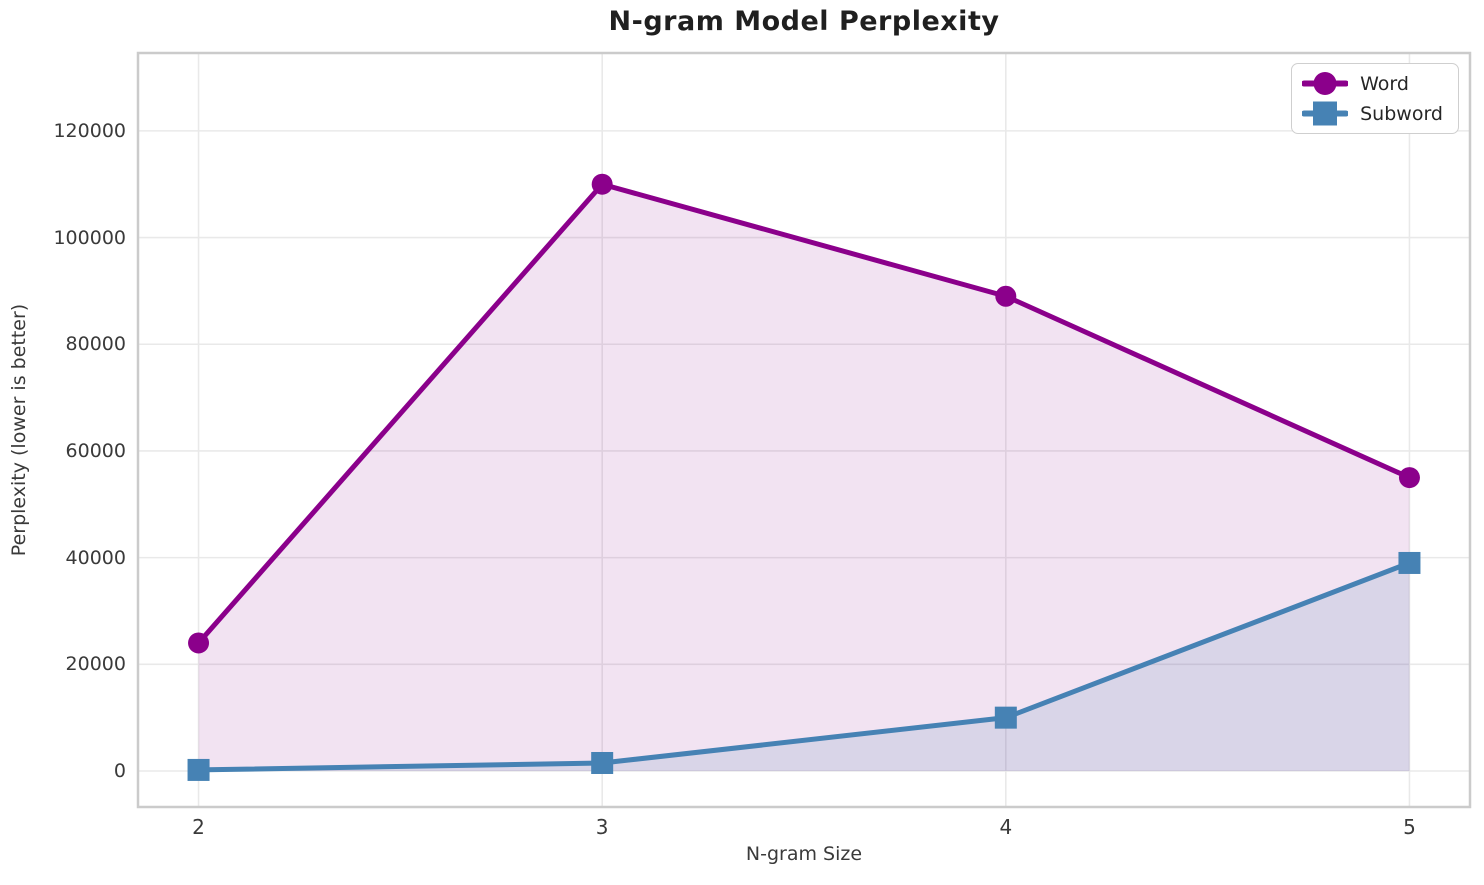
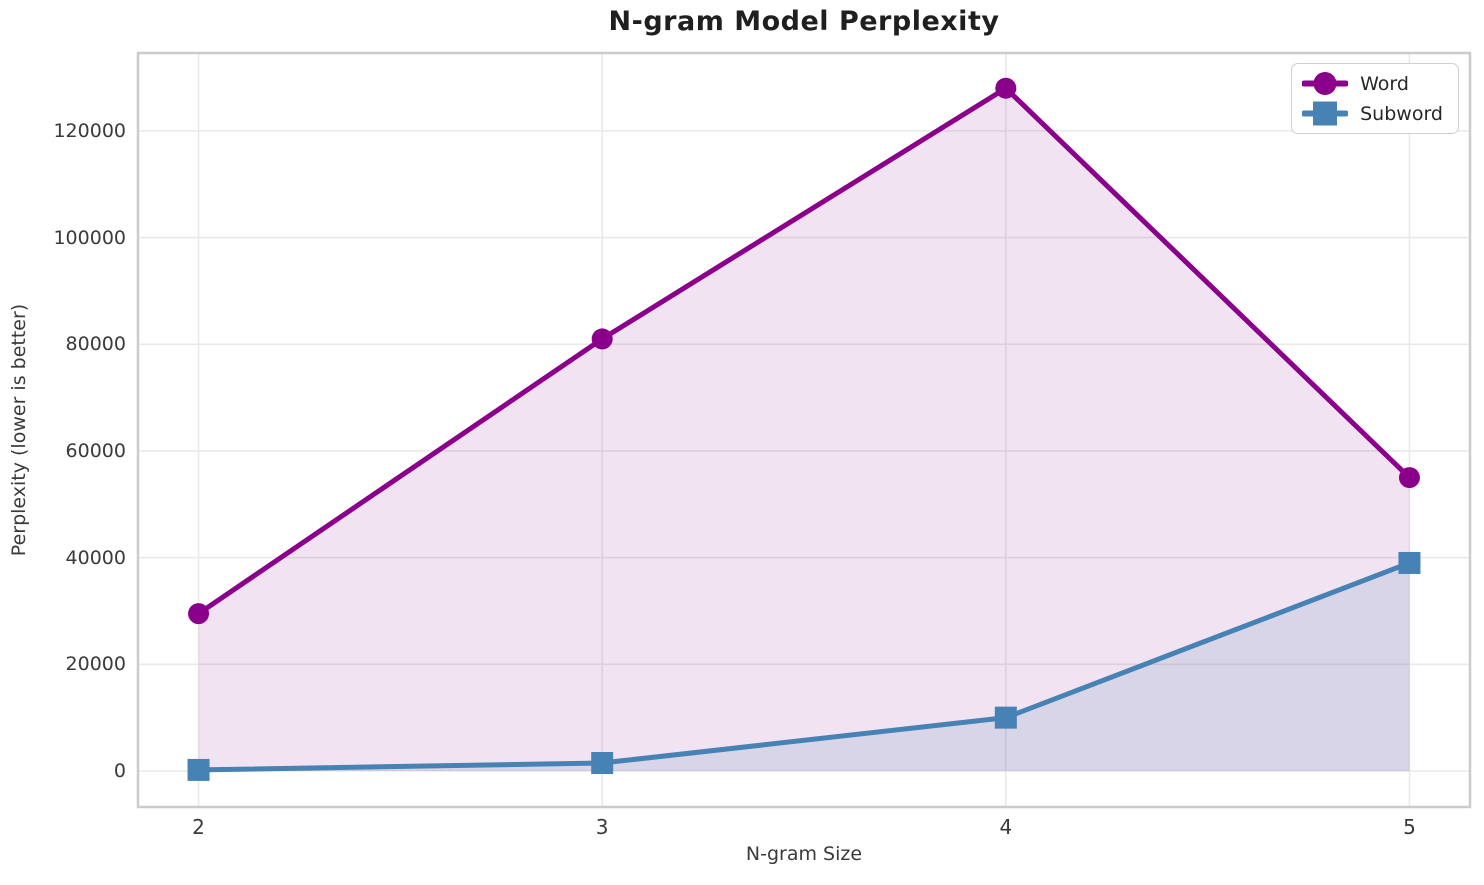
Word/2: 24000 -> 30000
Word/3: 110000 -> 81000
Word/4: 89000 -> 128000
